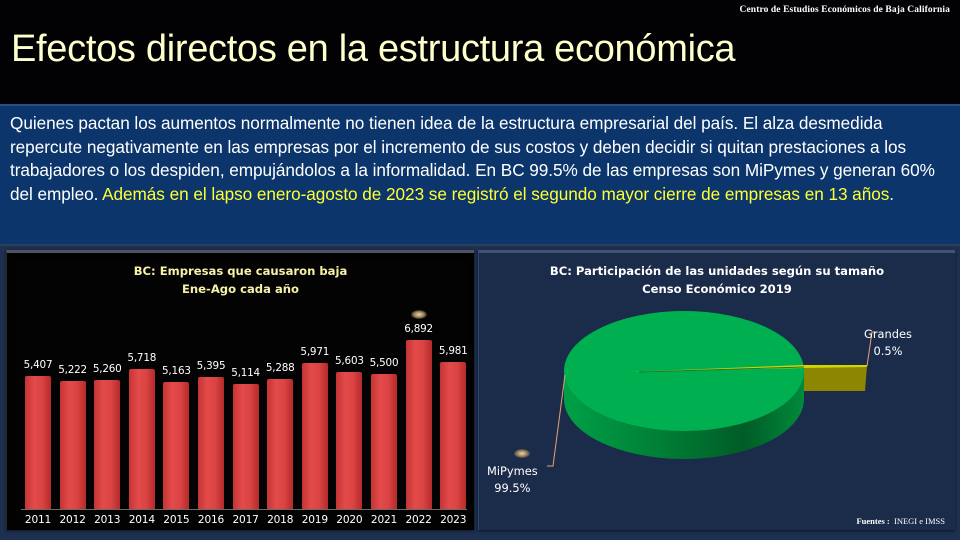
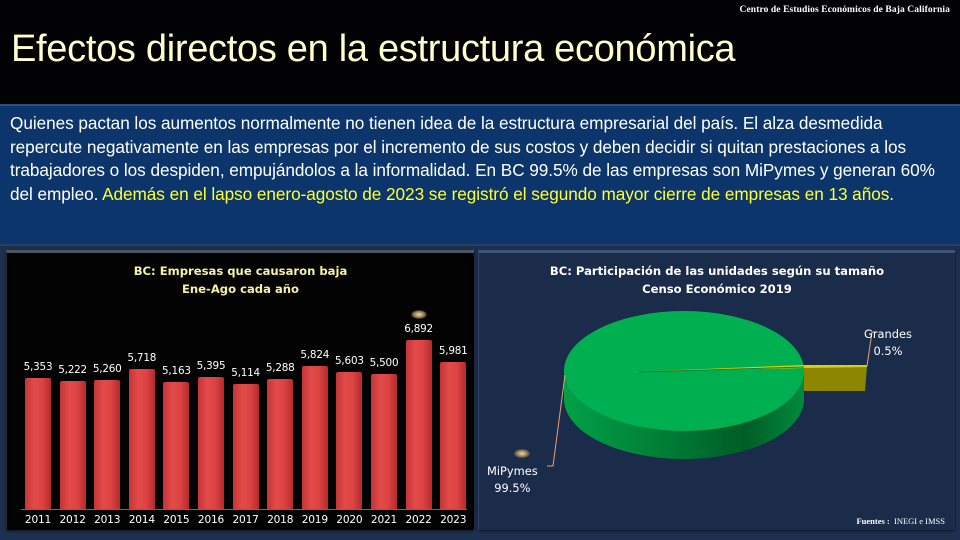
BC: Empresas que causaron baja/2011: 5,407 -> 5,353
BC: Empresas que causaron baja/2019: 5,971 -> 5,824
